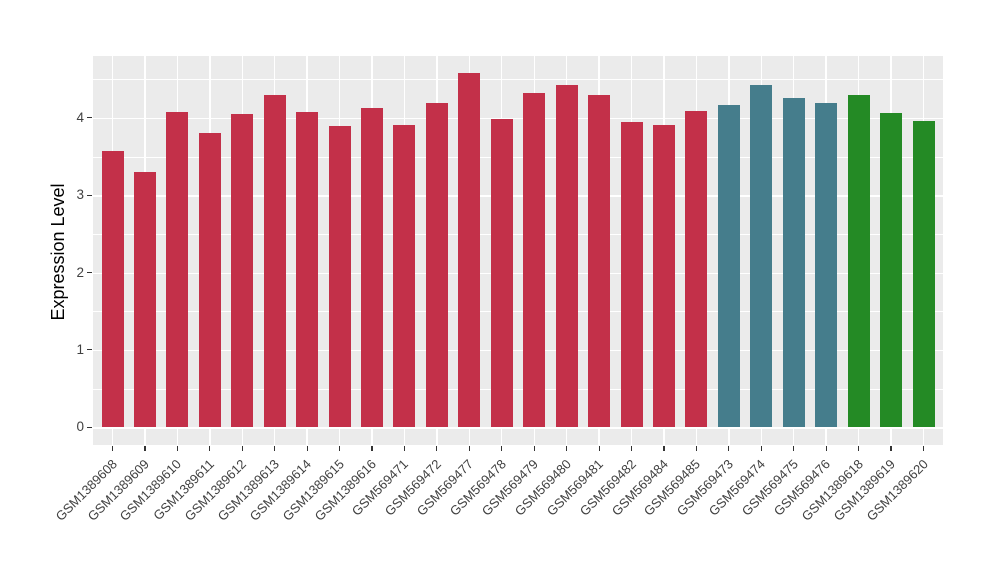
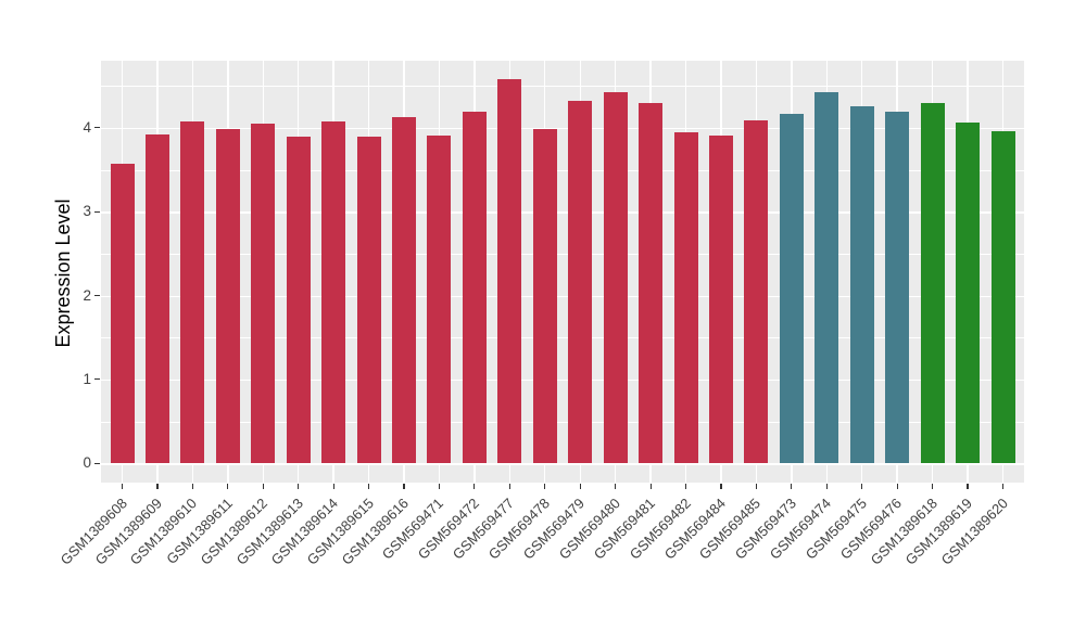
GSM1389609: 3.3 -> 3.9
GSM1389611: 3.8 -> 4.0
GSM1389613: 4.3 -> 3.9
